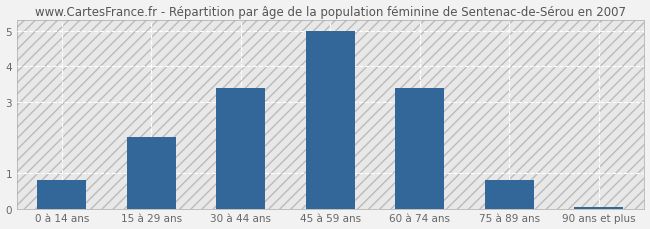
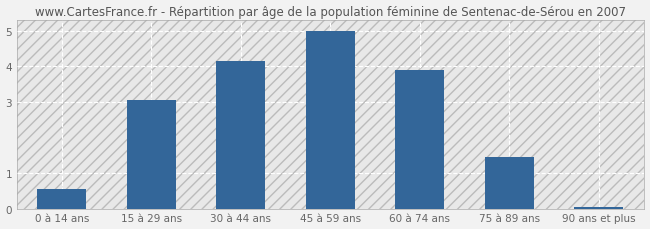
0 à 14 ans: 0.80 -> 0.55
15 à 29 ans: 2.00 -> 3.05
30 à 44 ans: 3.40 -> 4.15
60 à 74 ans: 3.40 -> 3.90
75 à 89 ans: 0.80 -> 1.45
